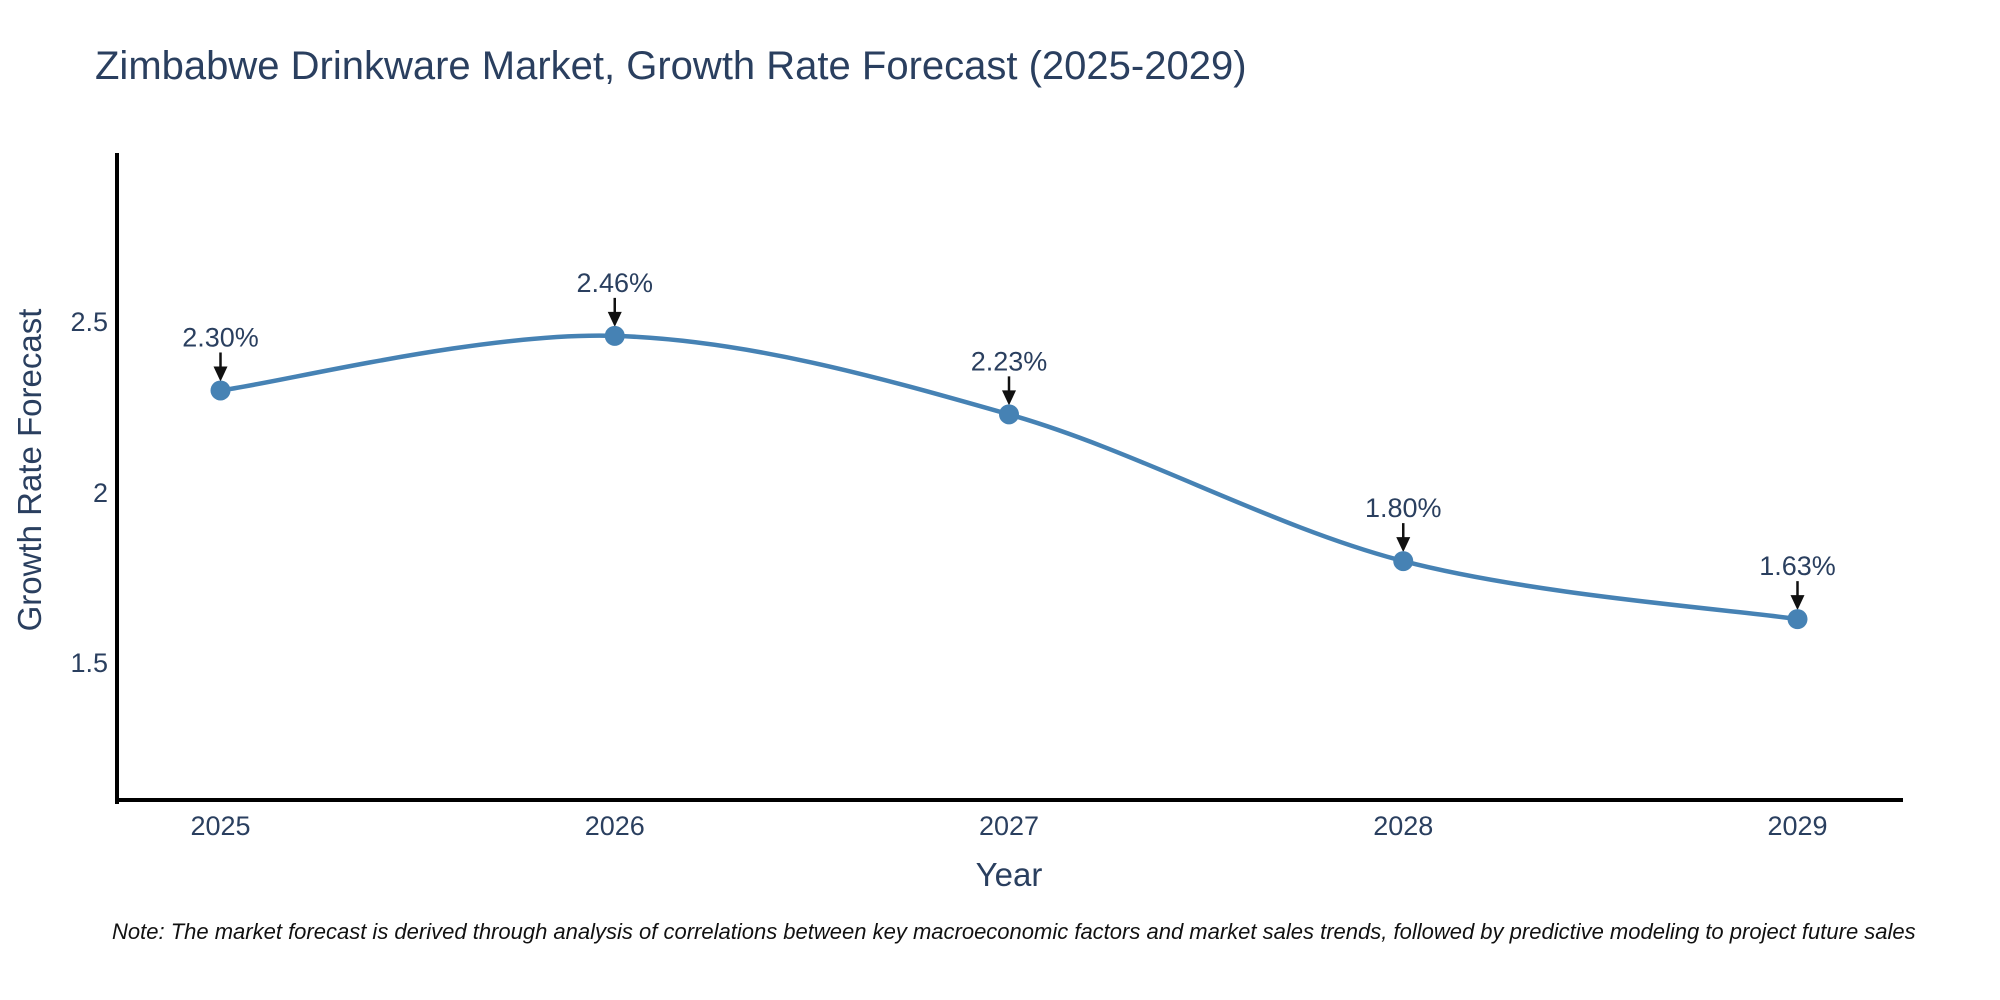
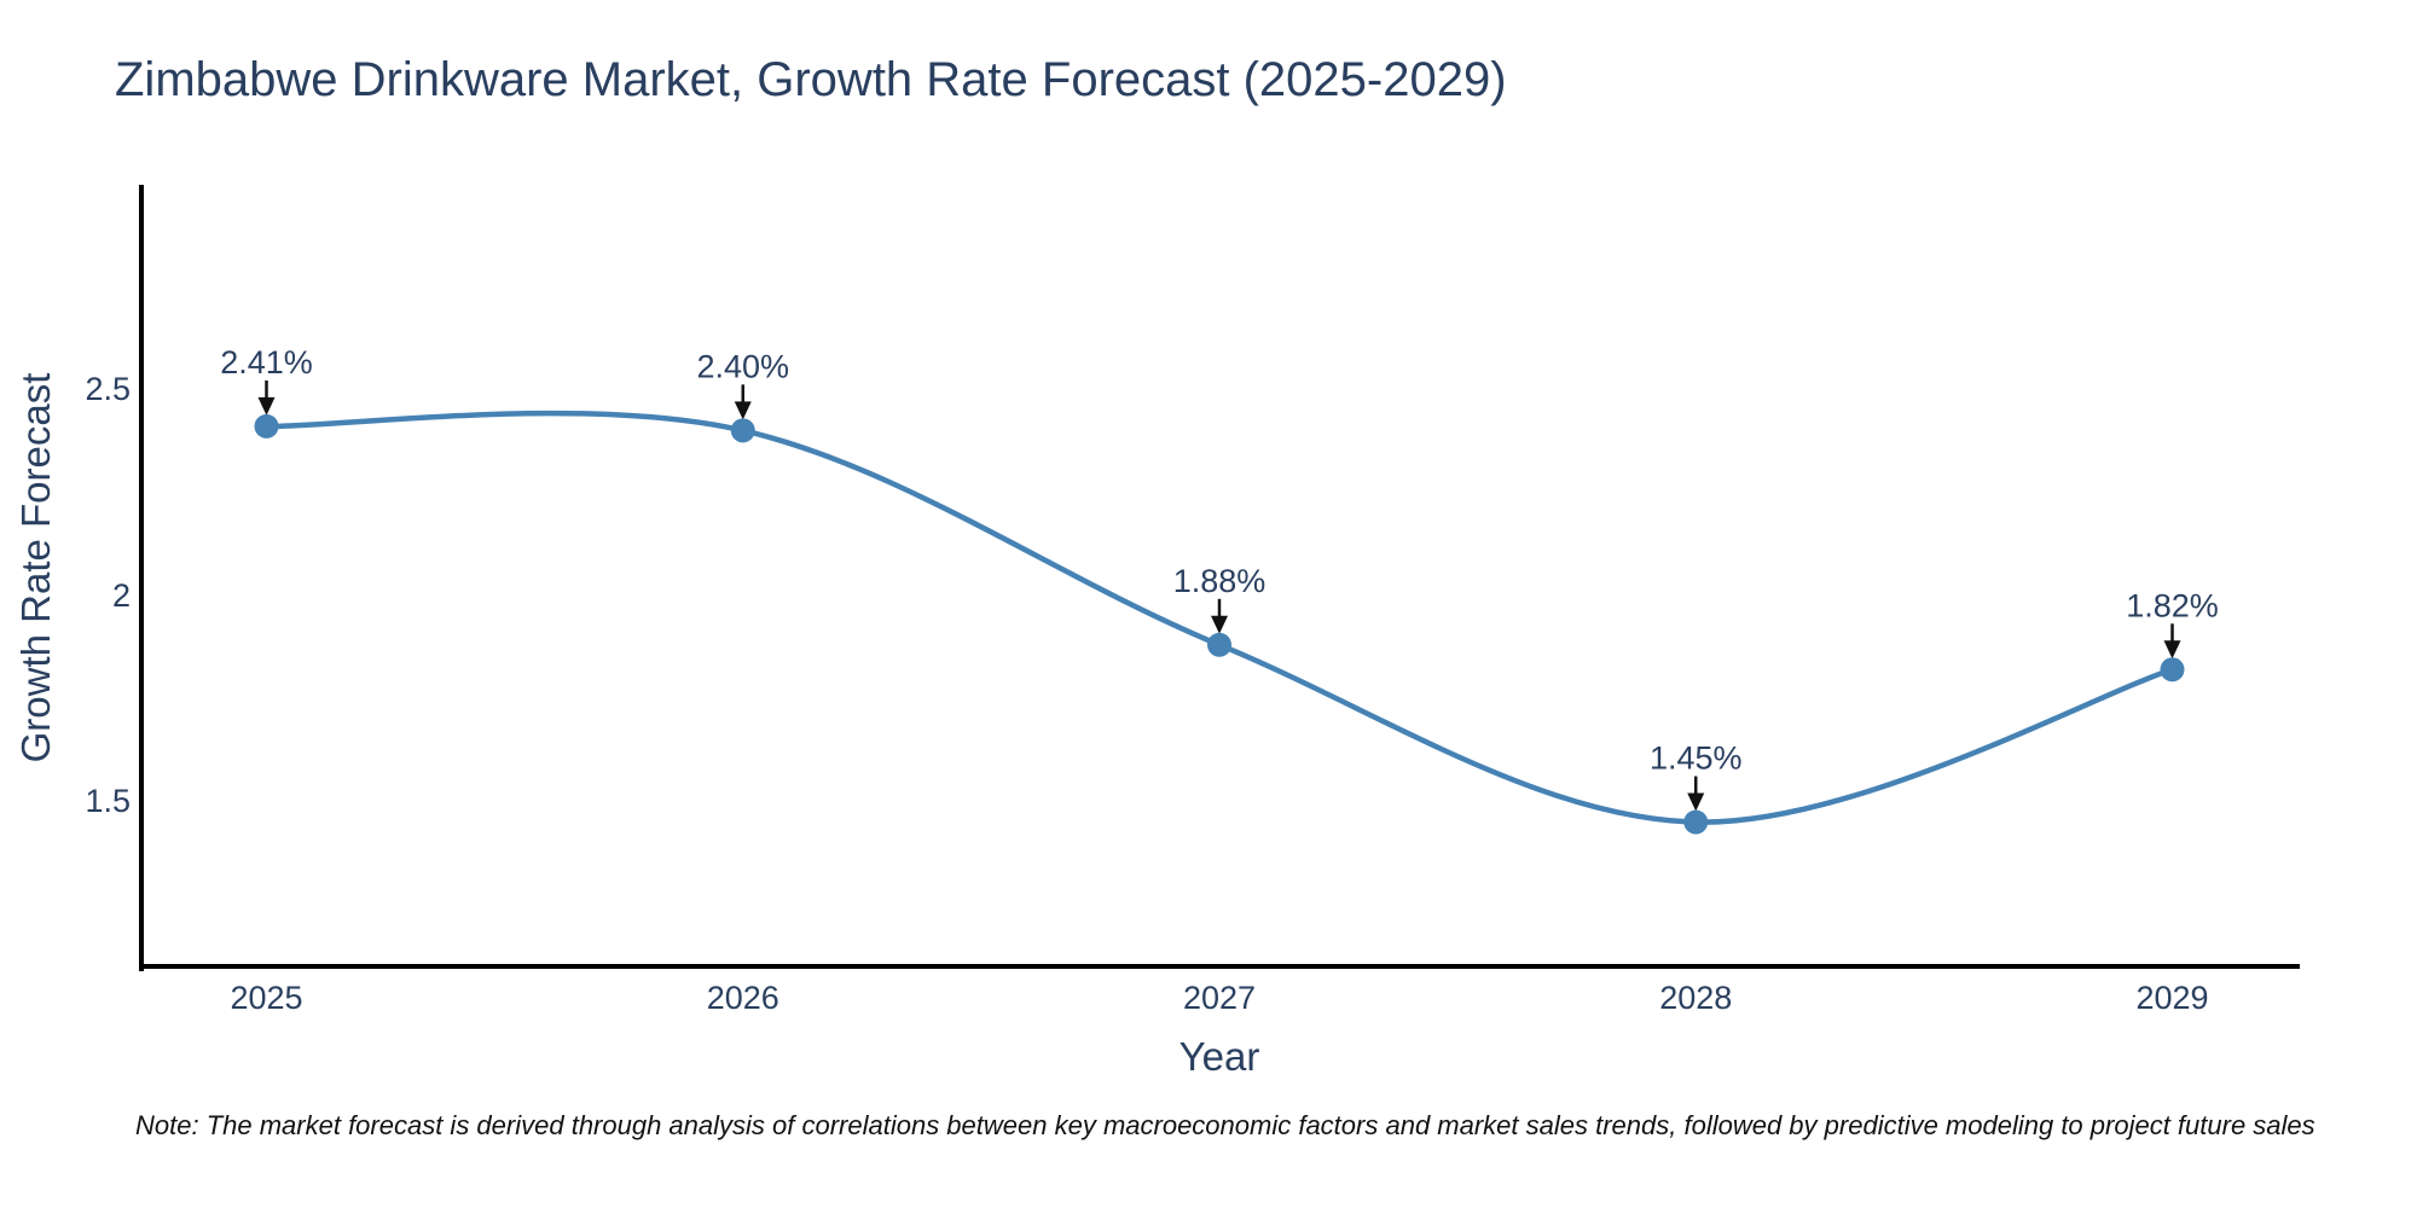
2025: 2.30% -> 2.41%
2026: 2.46% -> 2.40%
2027: 2.23% -> 1.88%
2028: 1.80% -> 1.45%
2029: 1.63% -> 1.82%
